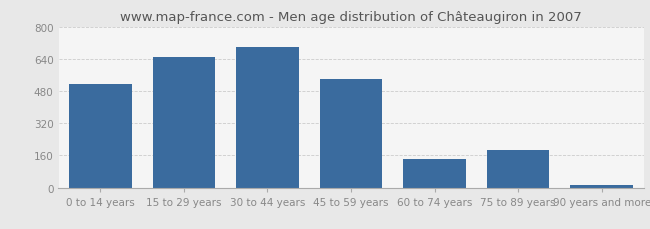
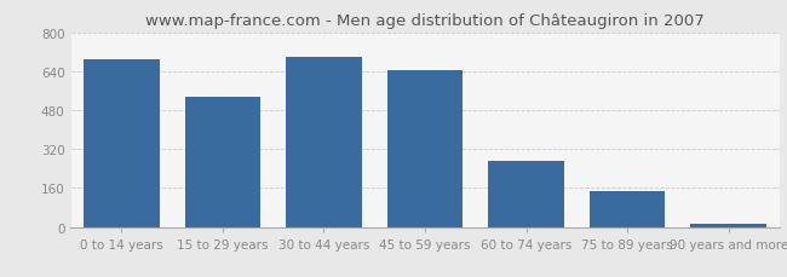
0 to 14 years: 515 -> 690
15 to 29 years: 650 -> 535
45 to 59 years: 540 -> 645
60 to 74 years: 140 -> 270
75 to 89 years: 185 -> 148
